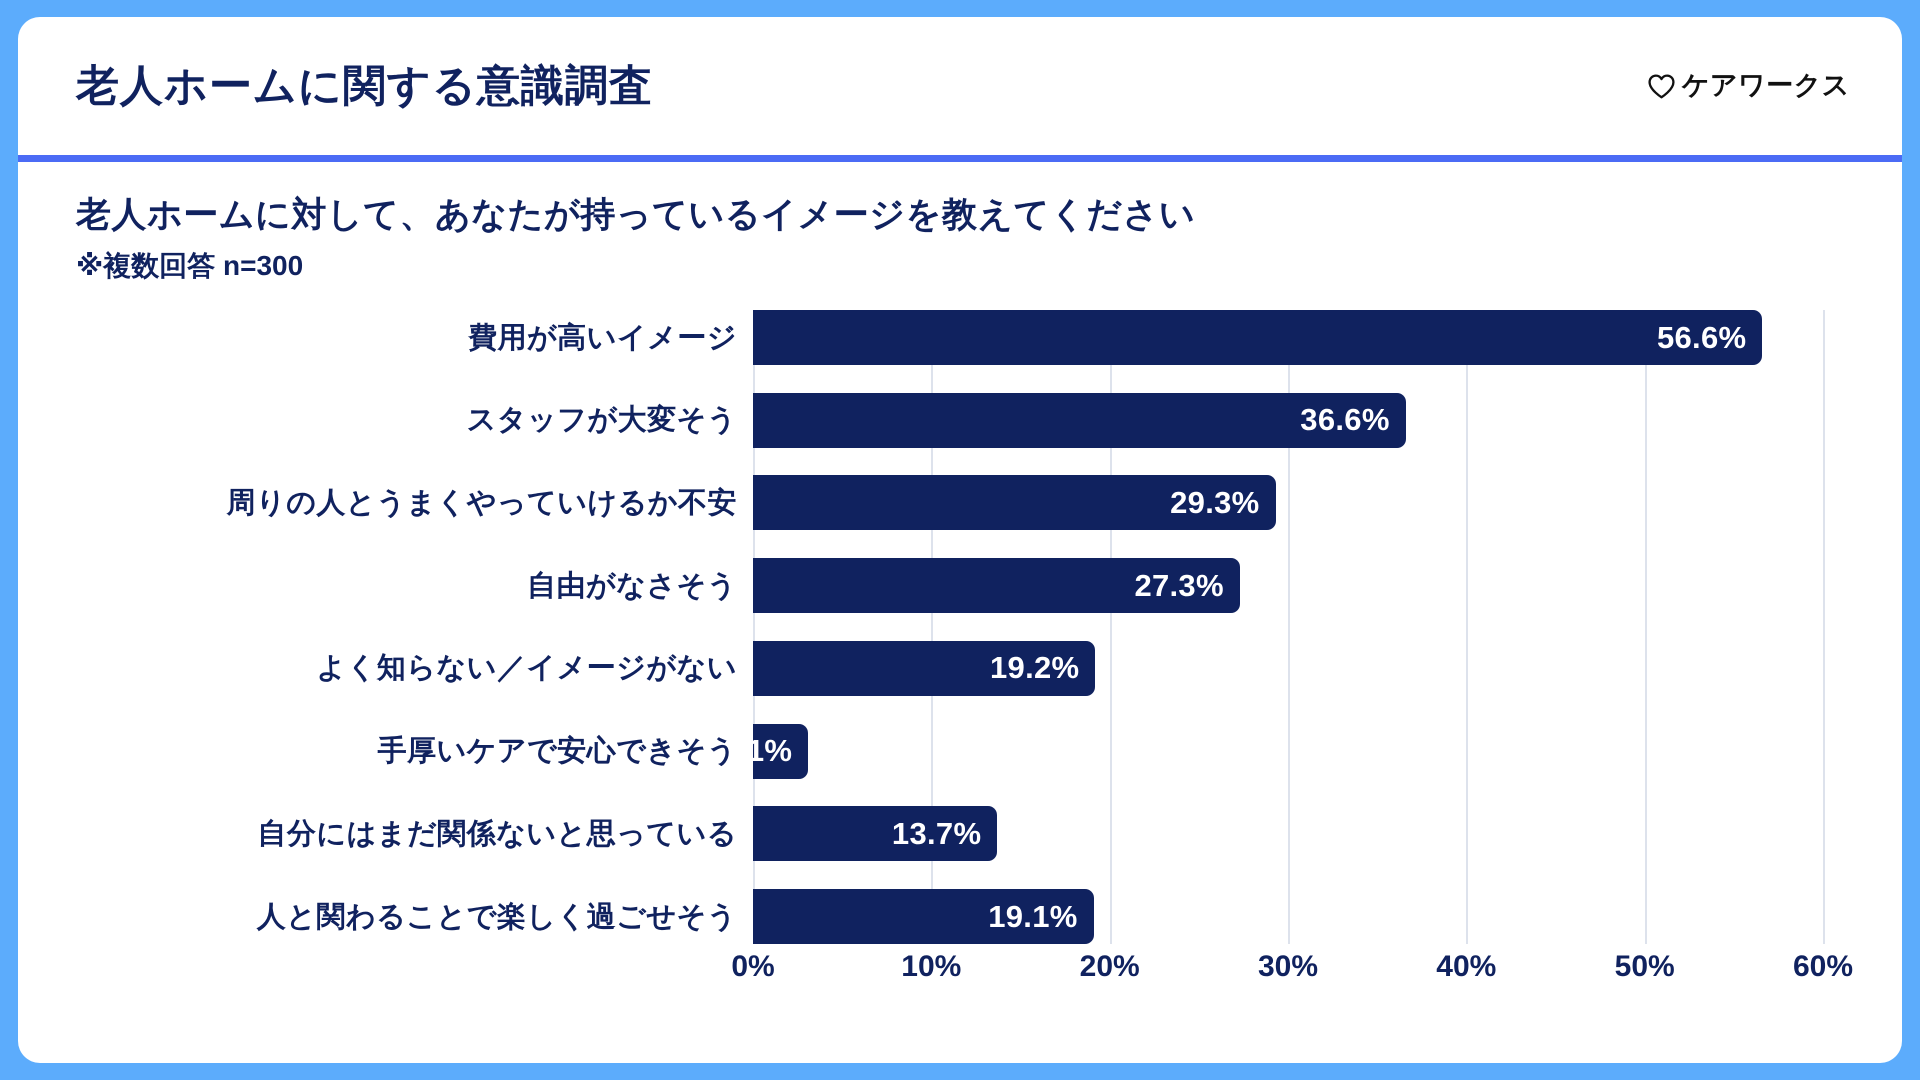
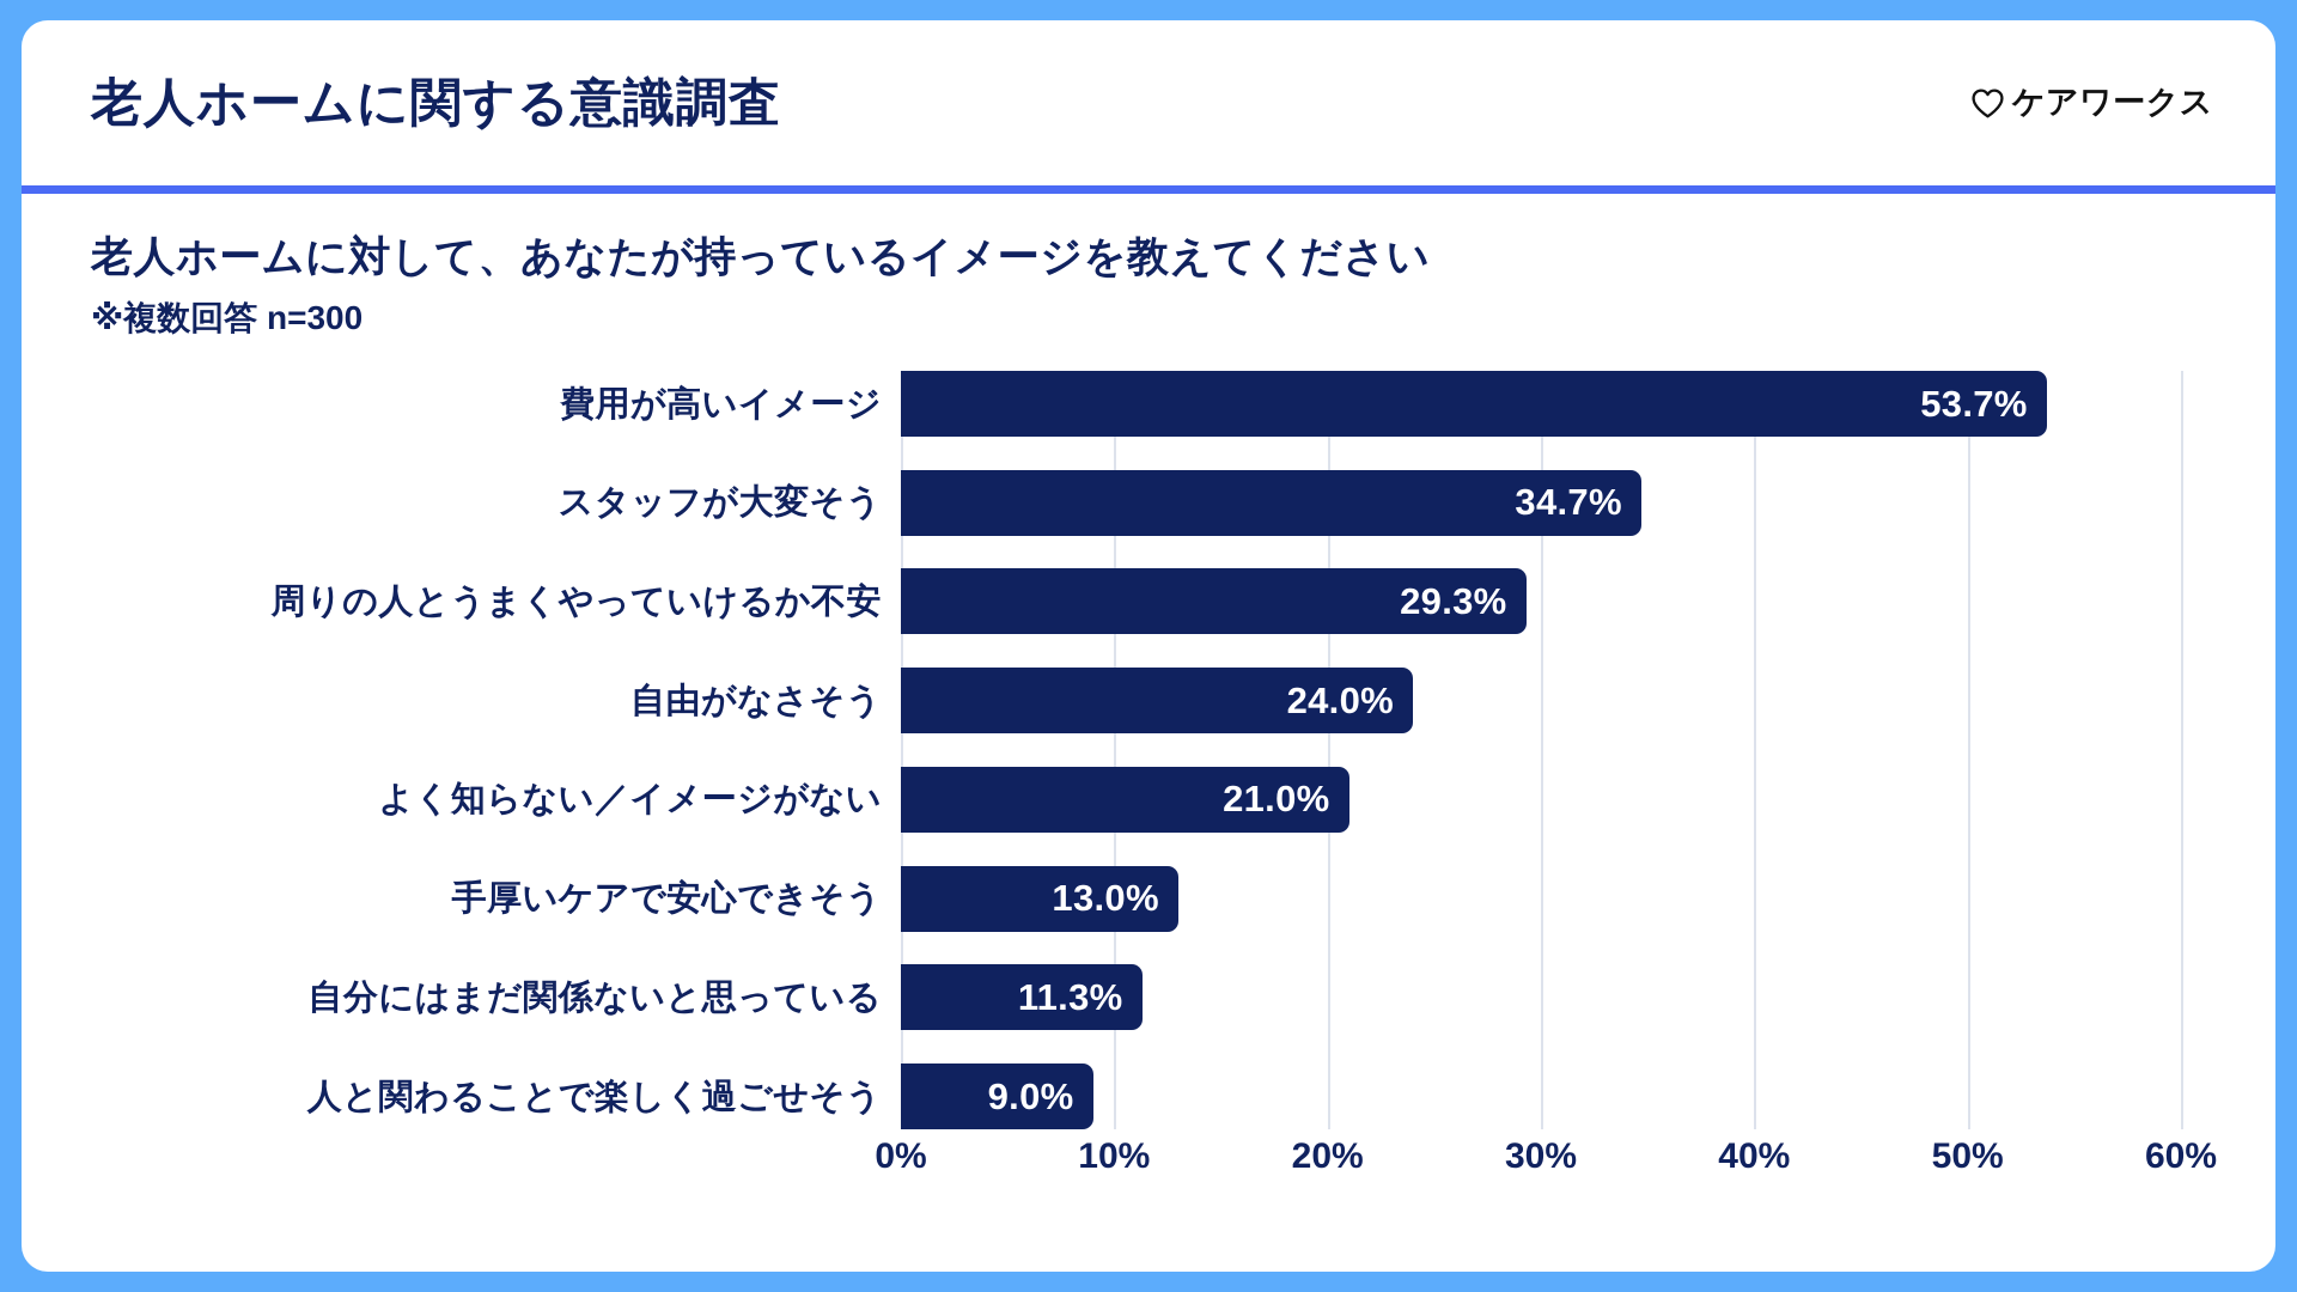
費用が高いイメージ: 56.6% -> 53.7%
スタッフが大変そう: 36.6% -> 34.7%
自由がなさそう: 27.3% -> 24.0%
よく知らない／イメージがない: 19.2% -> 21.0%
手厚いケアで安心できそう: 3.1% -> 13.0%
自分にはまだ関係ないと思っている: 13.7% -> 11.3%
人と関わることで楽しく過ごせそう: 19.1% -> 9.0%
